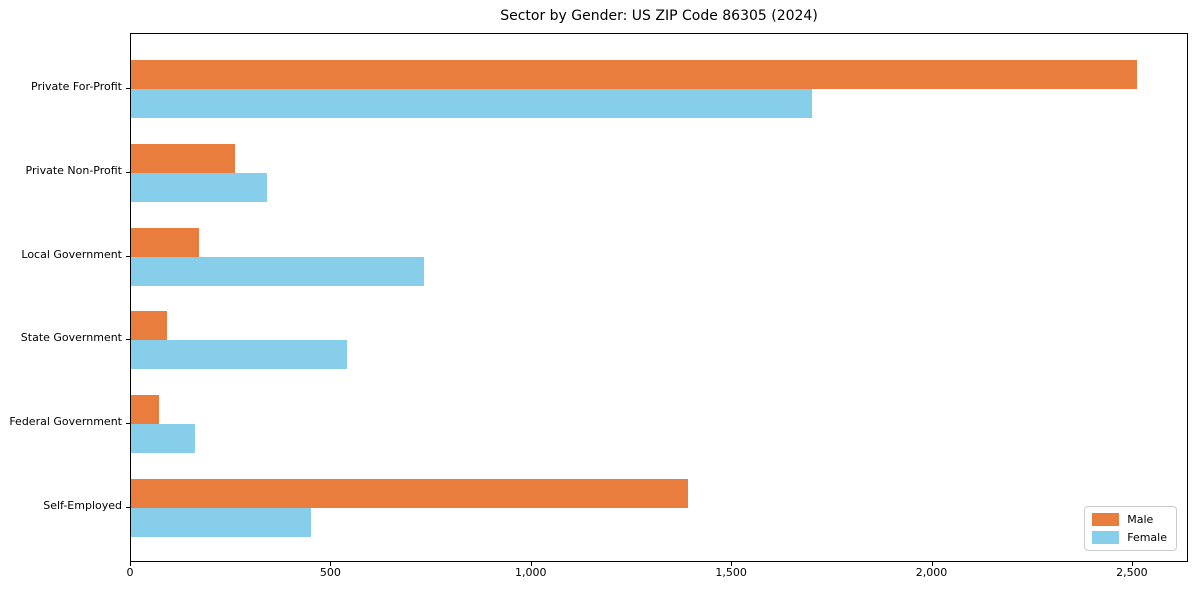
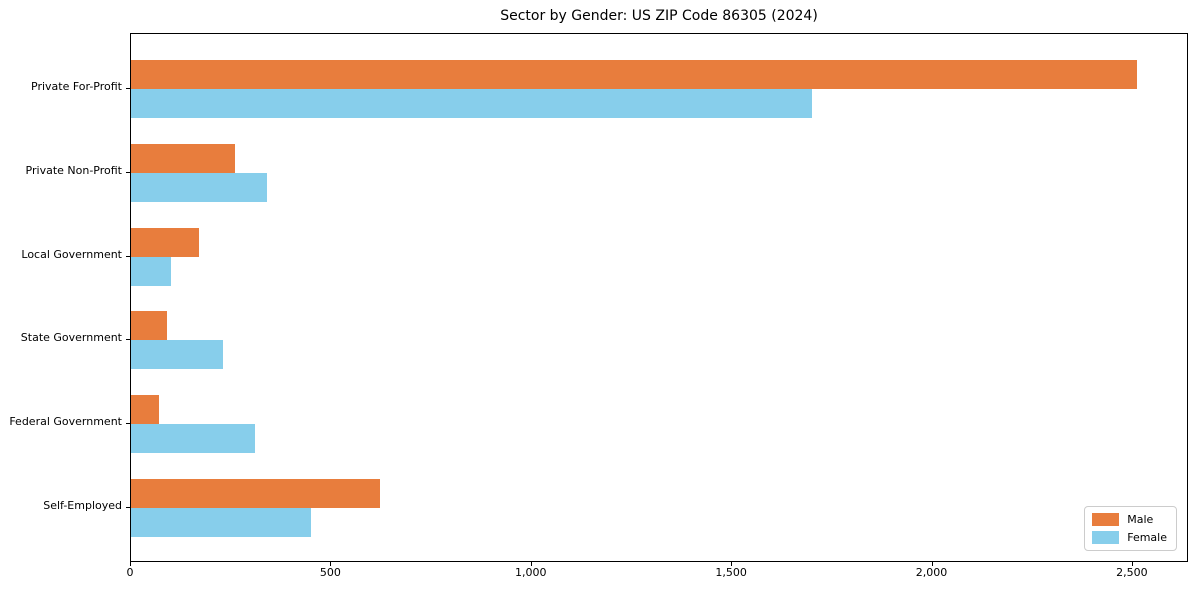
Female/Local Government: 730 -> 100
Female/State Government: 540 -> 230
Female/Federal Government: 160 -> 310
Male/Self-Employed: 1390 -> 620
